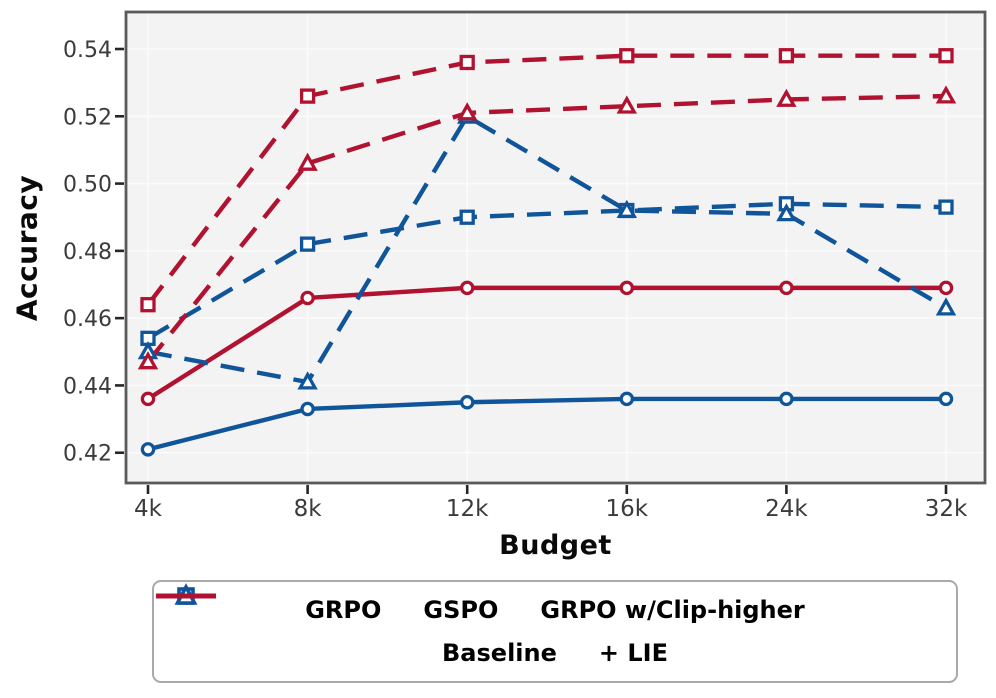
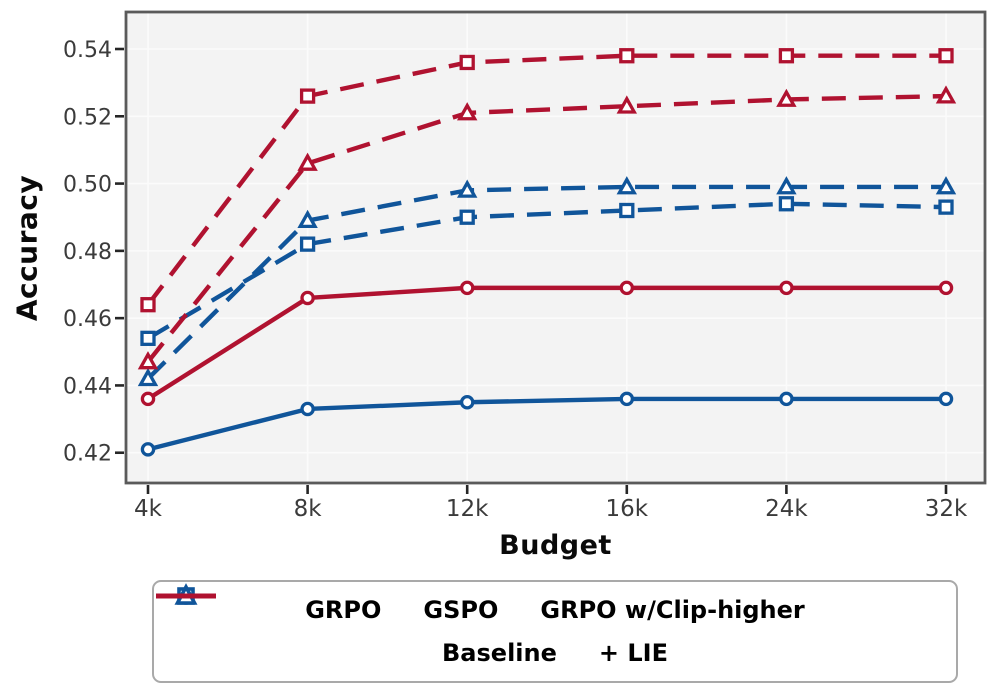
GRPO w/Clip-higher Baseline/4k: 0.450 -> 0.442
GRPO w/Clip-higher Baseline/8k: 0.441 -> 0.489
GRPO w/Clip-higher Baseline/12k: 0.520 -> 0.498
GRPO w/Clip-higher Baseline/16k: 0.492 -> 0.499
GRPO w/Clip-higher Baseline/24k: 0.491 -> 0.499
GRPO w/Clip-higher Baseline/32k: 0.463 -> 0.499
